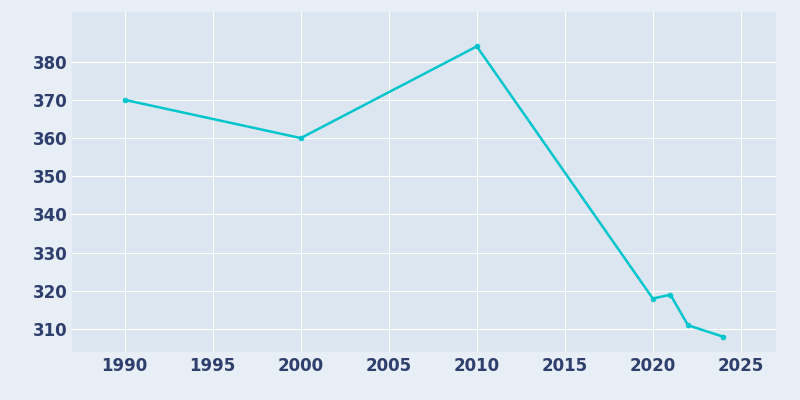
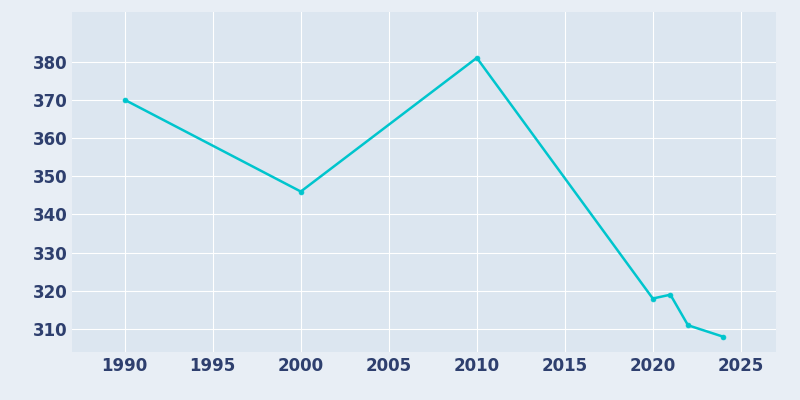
2000: 360 -> 346
2010: 384 -> 381
